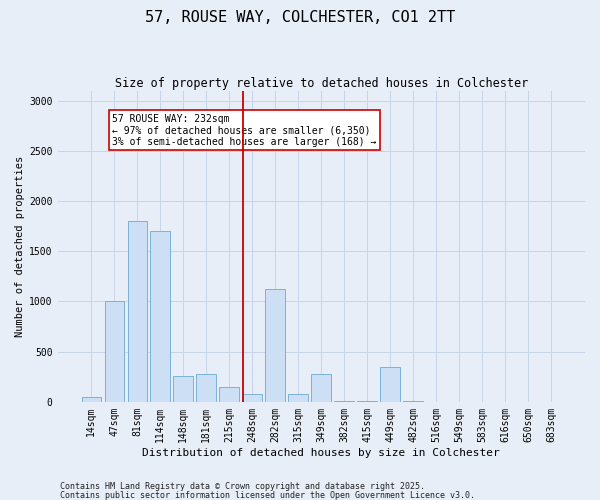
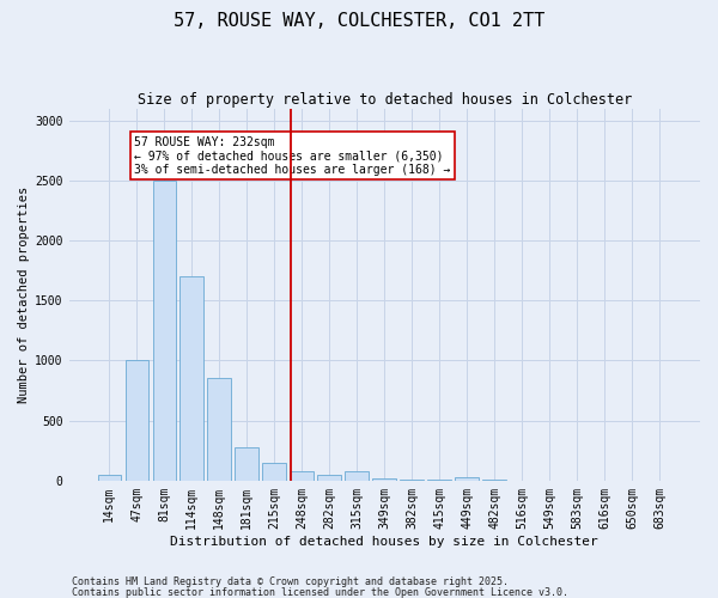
81sqm: 1800 -> 2500
148sqm: 260 -> 850
282sqm: 1120 -> 50
349sqm: 280 -> 20
449sqm: 350 -> 30
